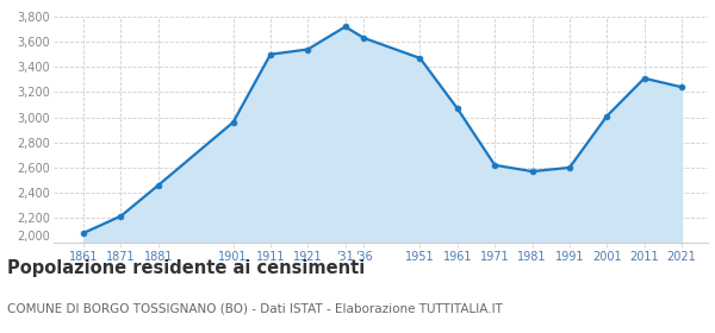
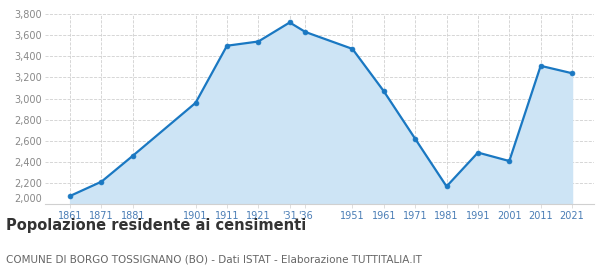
1981: 2,570 -> 2,170
1991: 2,600 -> 2,490
2001: 3,010 -> 2,410
